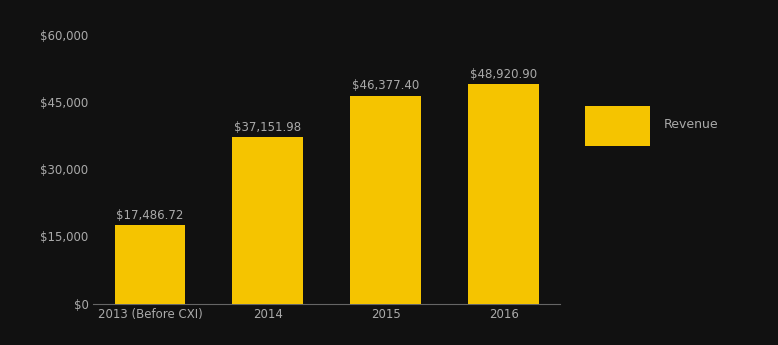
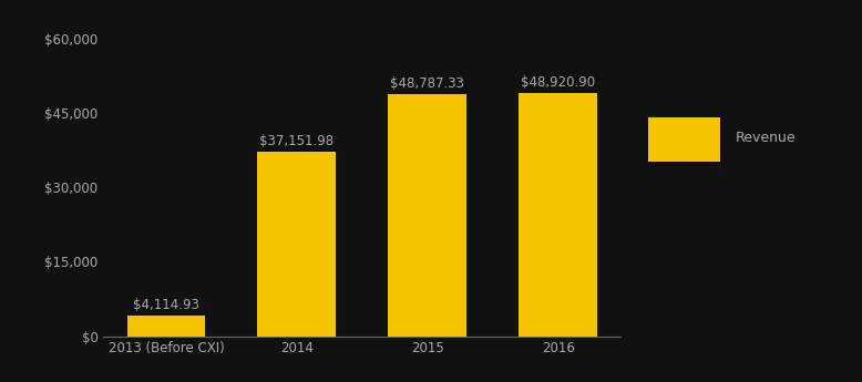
2013 (Before CXI): $17,486.72 -> $4,114.93
2015: $46,377.40 -> $48,787.33
